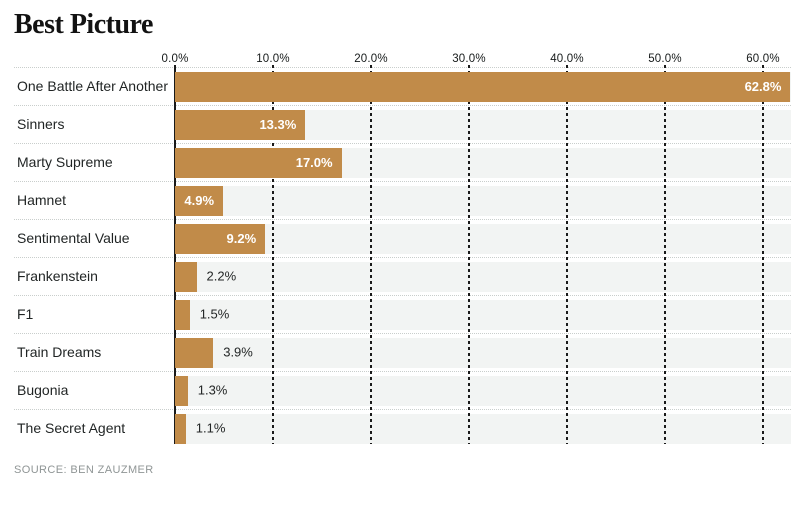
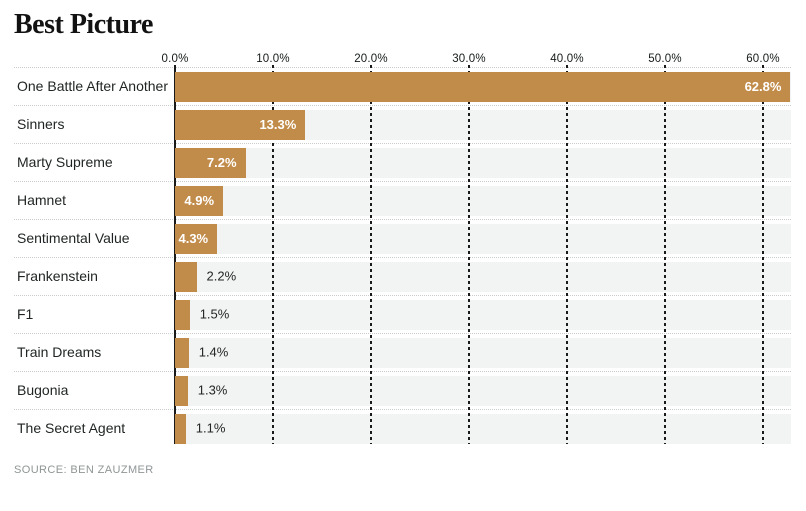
Marty Supreme: 17.0% -> 7.2%
Sentimental Value: 9.2% -> 4.3%
Train Dreams: 3.9% -> 1.4%
